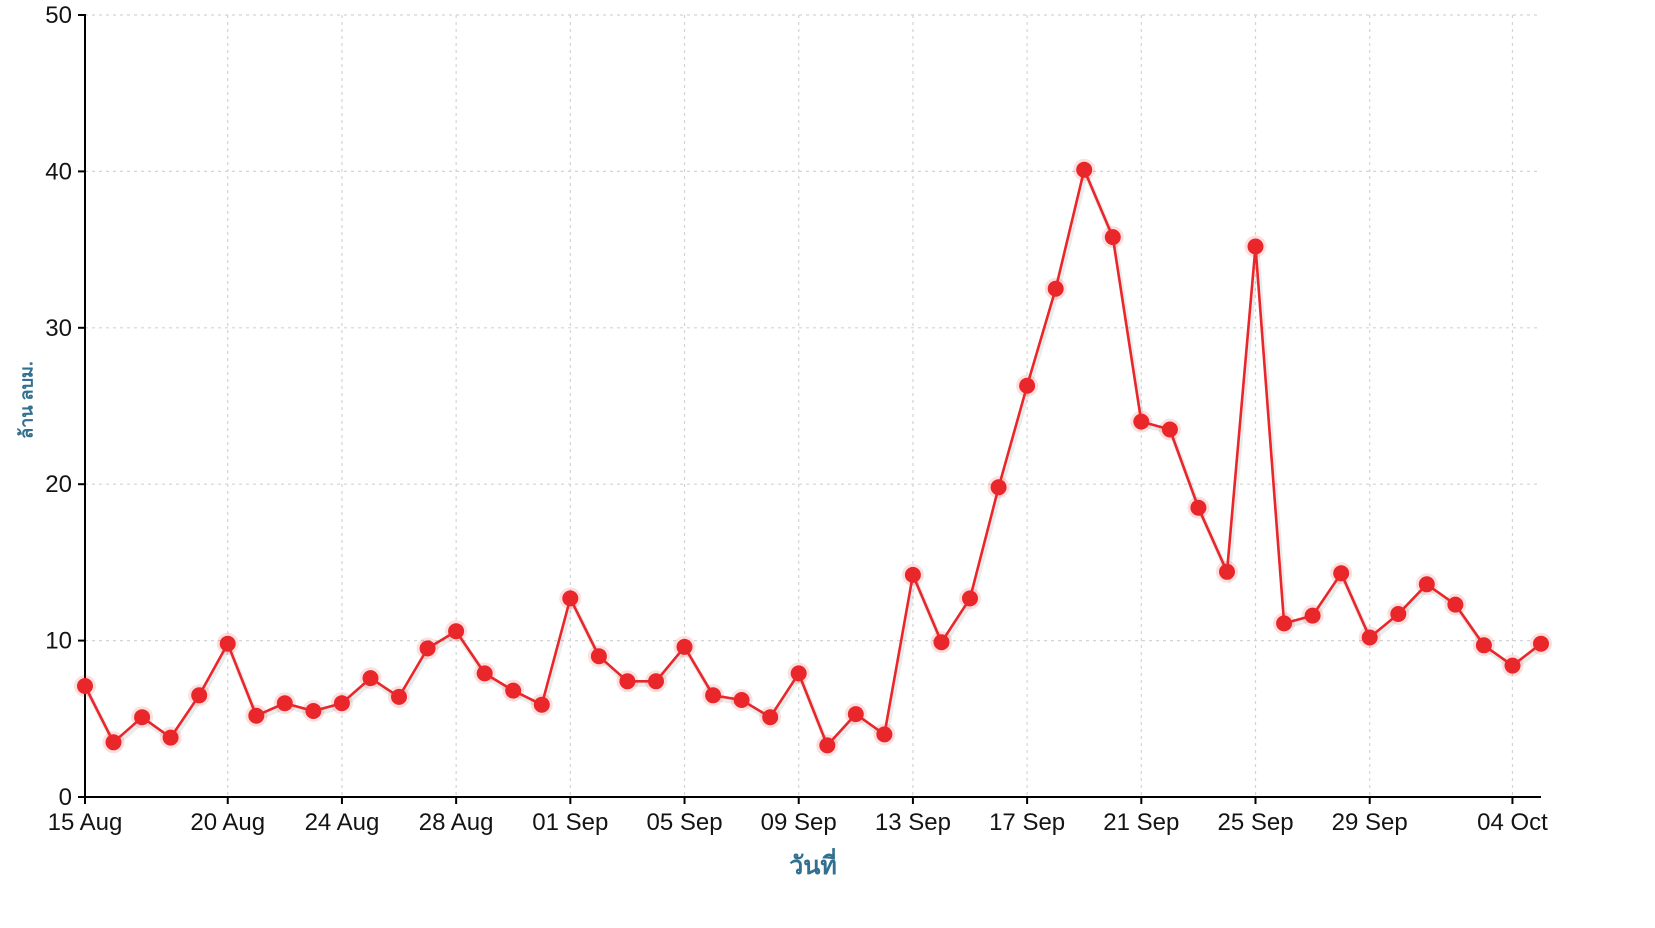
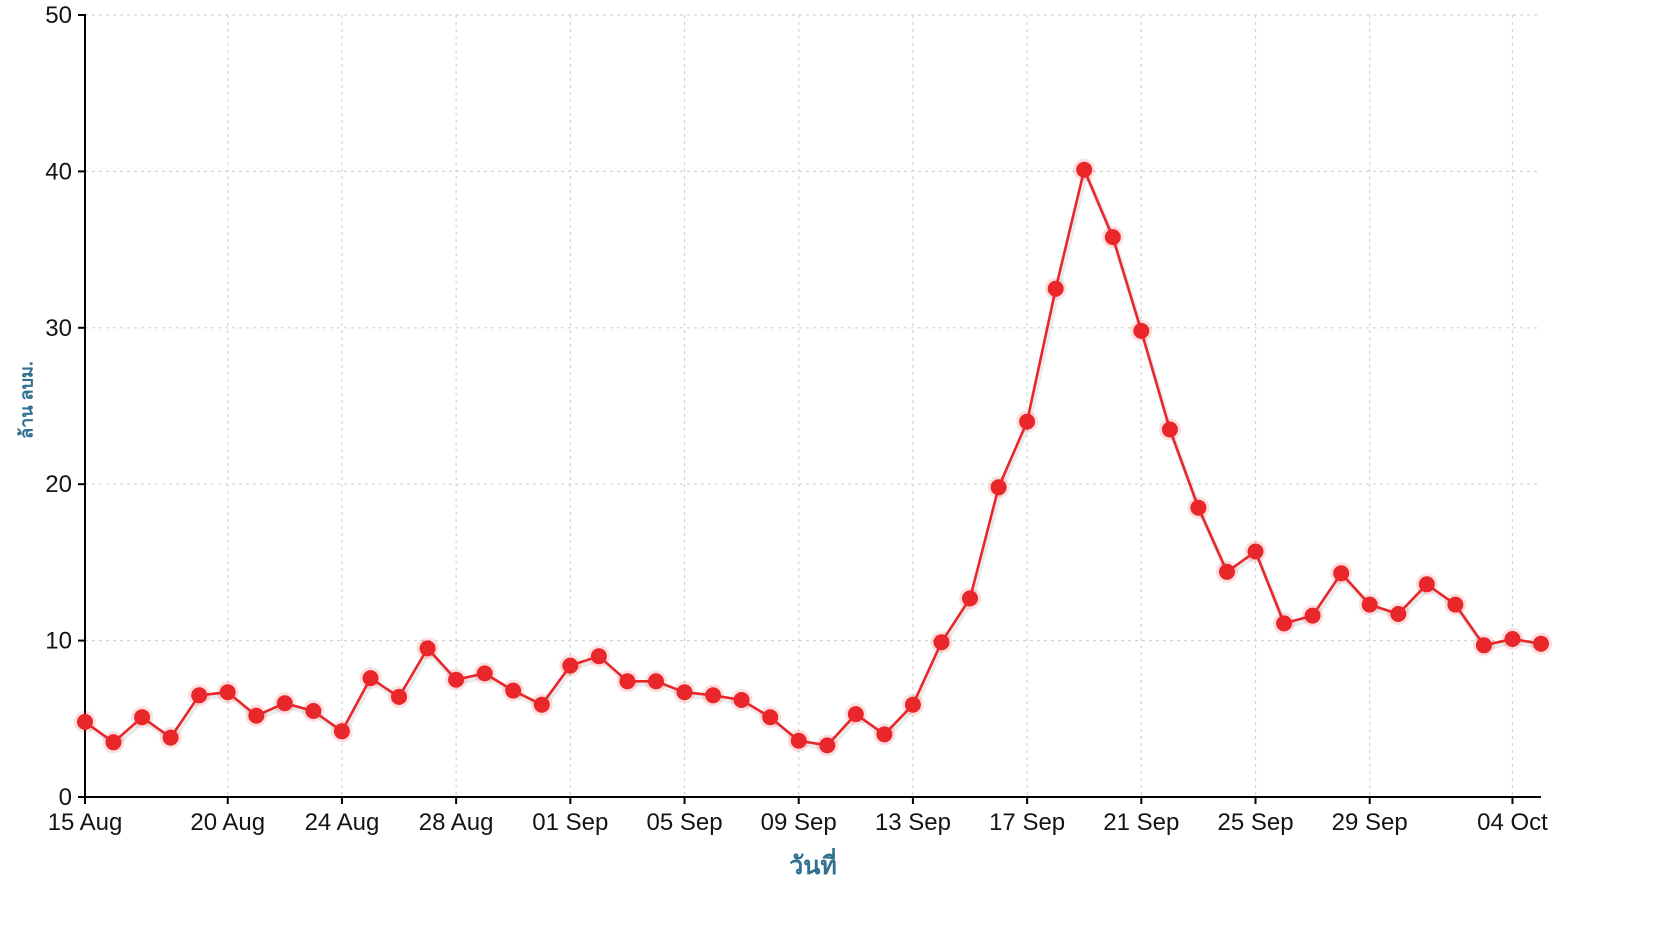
15 Aug: 7.1 -> 4.8
20 Aug: 9.8 -> 6.7
24 Aug: 6.0 -> 4.2
28 Aug: 10.6 -> 7.5
01 Sep: 12.7 -> 8.4
05 Sep: 9.6 -> 6.7
09 Sep: 7.9 -> 3.6
13 Sep: 14.2 -> 5.9
17 Sep: 26.3 -> 24.0
21 Sep: 24.0 -> 29.8
25 Sep: 35.2 -> 15.7
29 Sep: 10.2 -> 12.3
04 Oct: 8.4 -> 10.1
